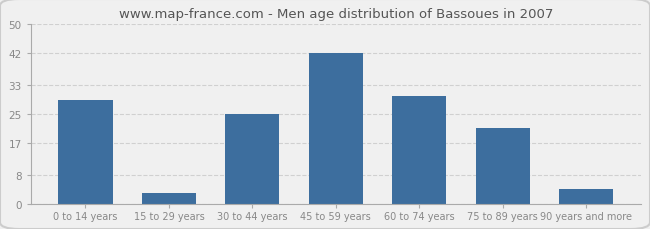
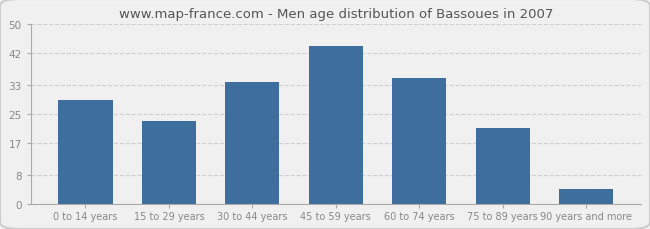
15 to 29 years: 3 -> 23
30 to 44 years: 25 -> 34
45 to 59 years: 42 -> 44
60 to 74 years: 30 -> 35
